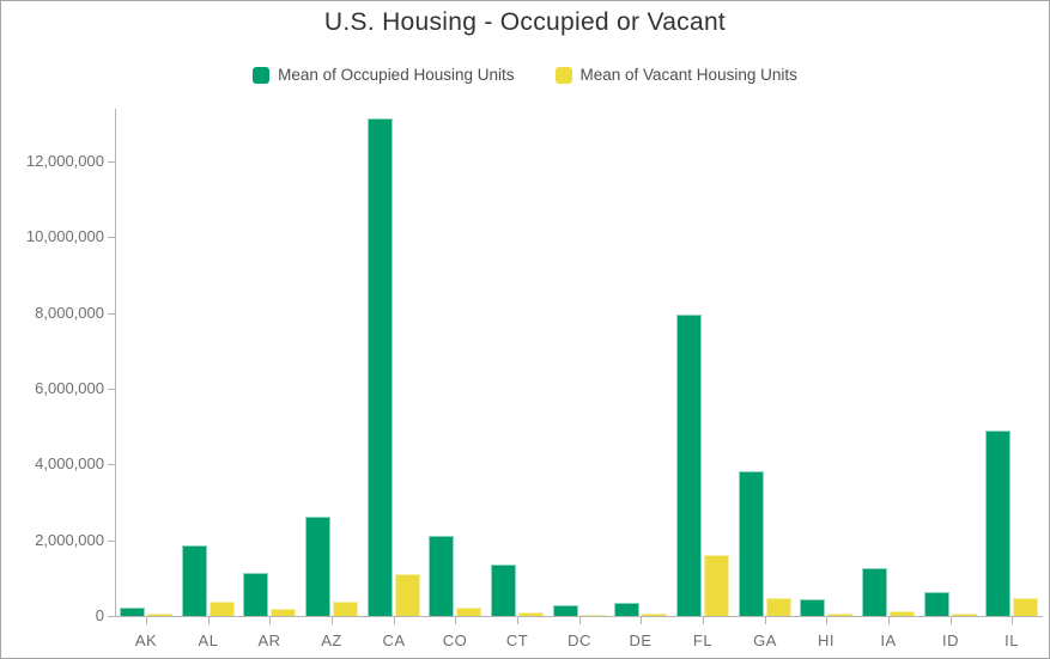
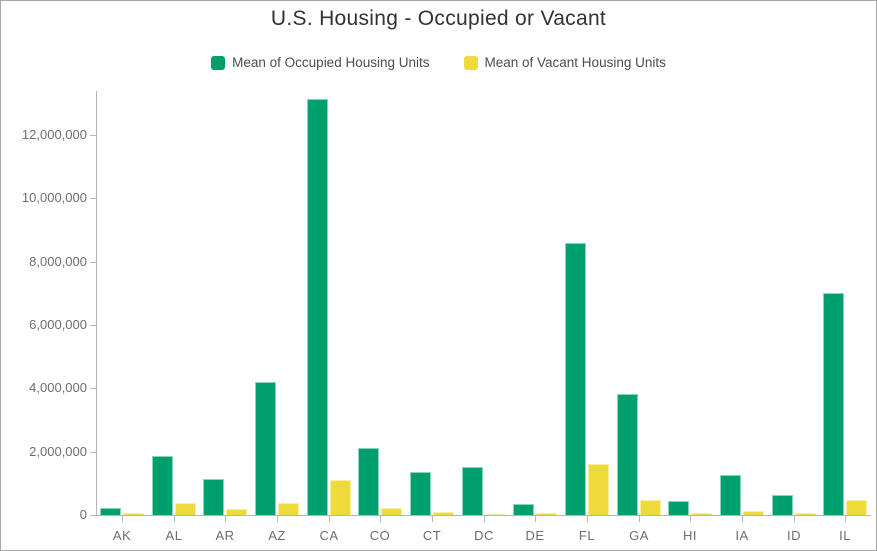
Mean of Occupied Housing Units/AZ: 2600000 -> 4200000
Mean of Occupied Housing Units/DC: 300000 -> 1500000
Mean of Occupied Housing Units/FL: 8000000 -> 8600000
Mean of Occupied Housing Units/IL: 4900000 -> 7000000
